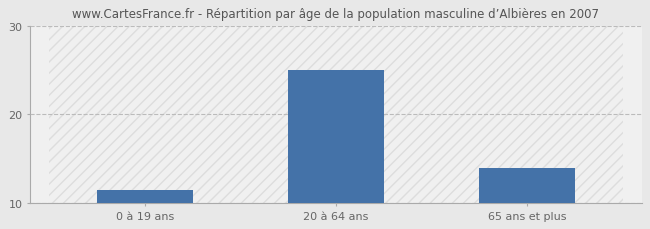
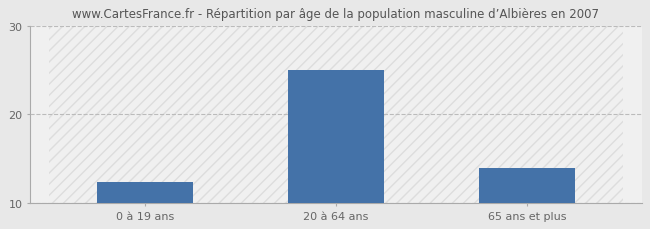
0 à 19 ans: 11.5 -> 12.4
